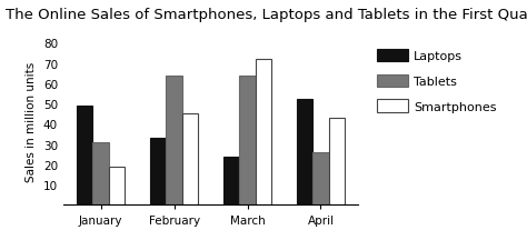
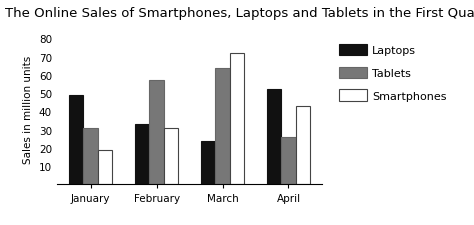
Tablets/February: 64 -> 57
Smartphones/February: 45 -> 31
